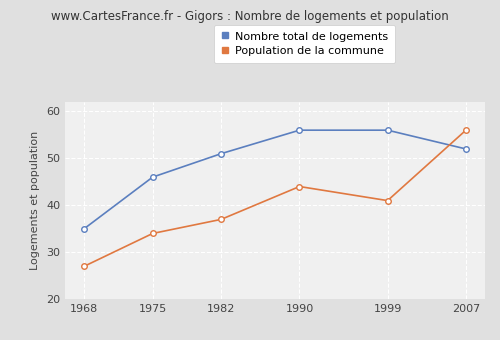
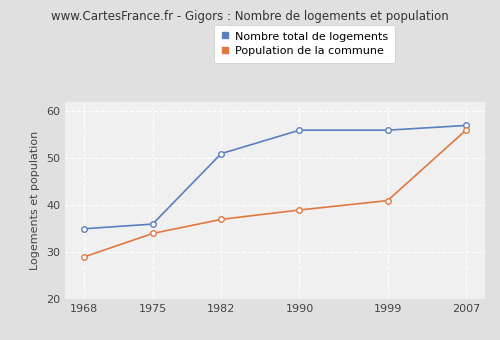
Population de la commune/1968: 27 -> 29
Nombre total de logements/1975: 46 -> 36
Population de la commune/1990: 44 -> 39
Nombre total de logements/2007: 52 -> 57
